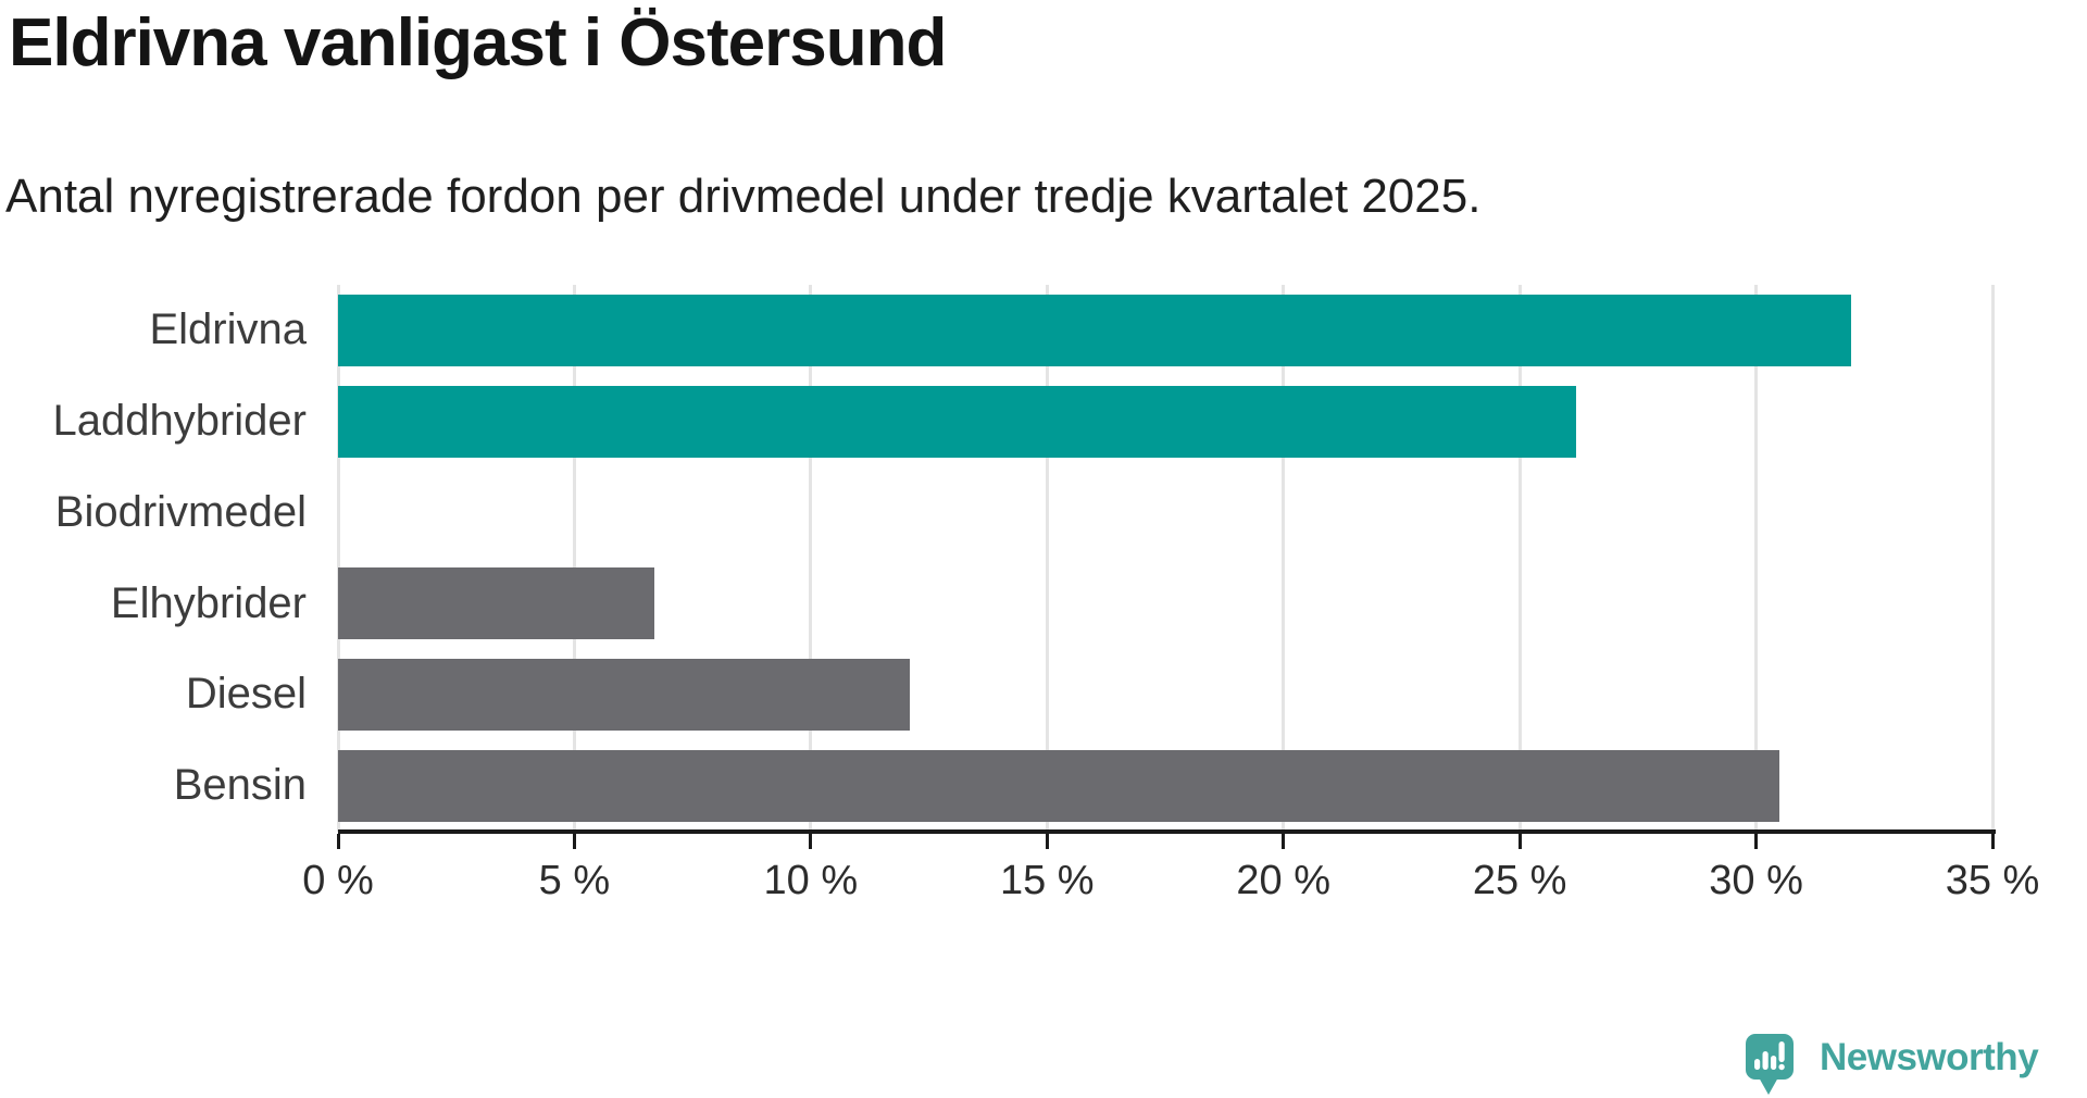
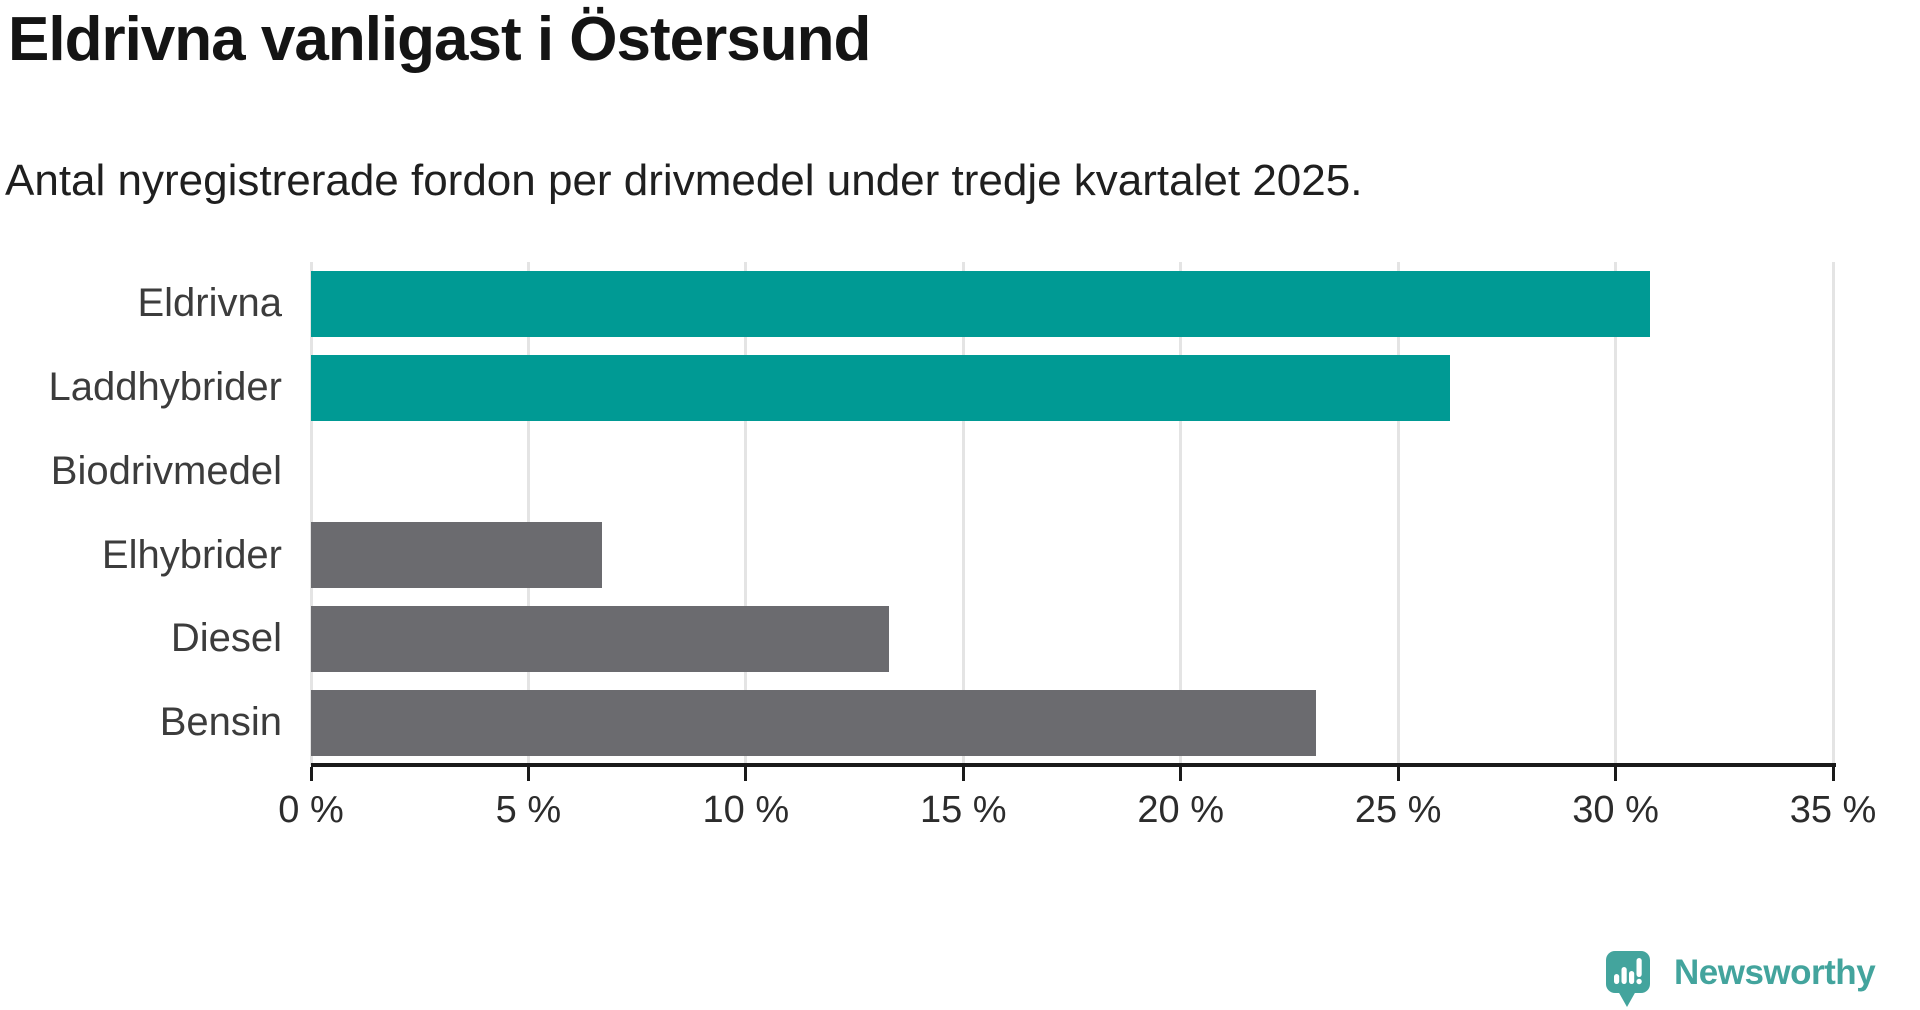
Eldrivna: 32.0% -> 30.8%
Diesel: 12.1% -> 13.3%
Bensin: 30.5% -> 23.1%
